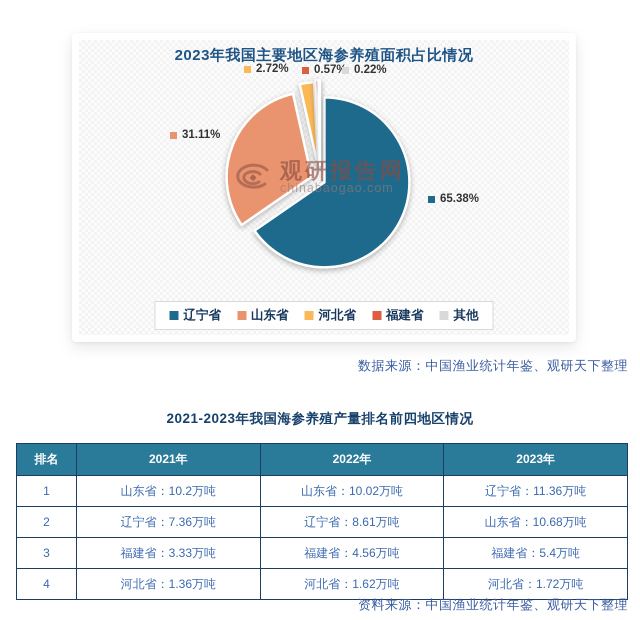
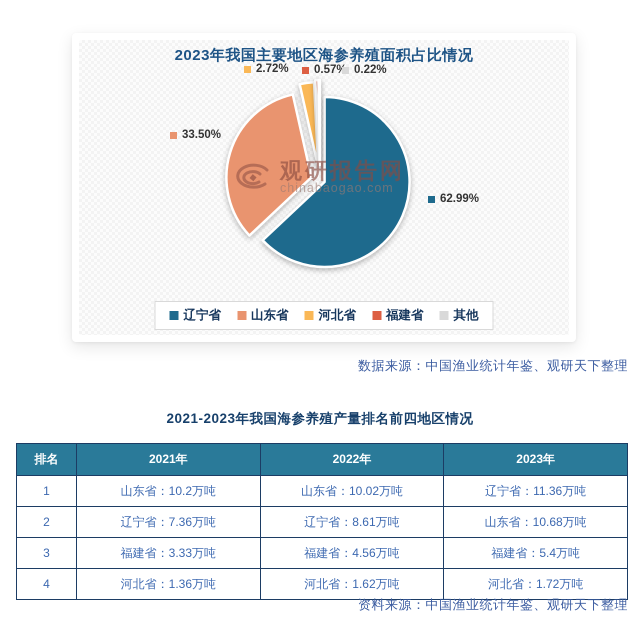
辽宁省: 65.38% -> 62.99%
山东省: 31.11% -> 33.50%
